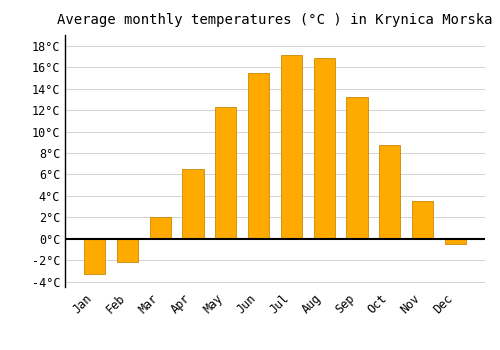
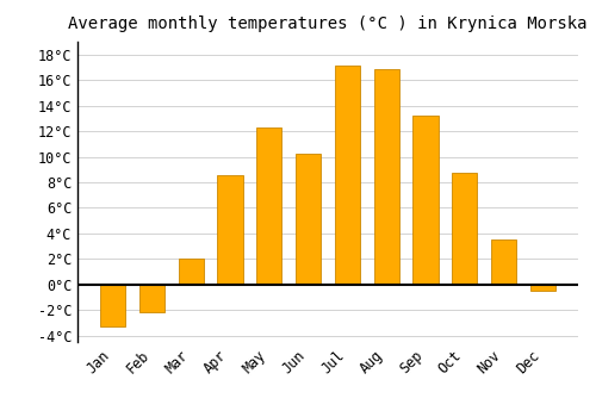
Apr: 6.5°C -> 8.6°C
Jun: 15.5°C -> 10.2°C
